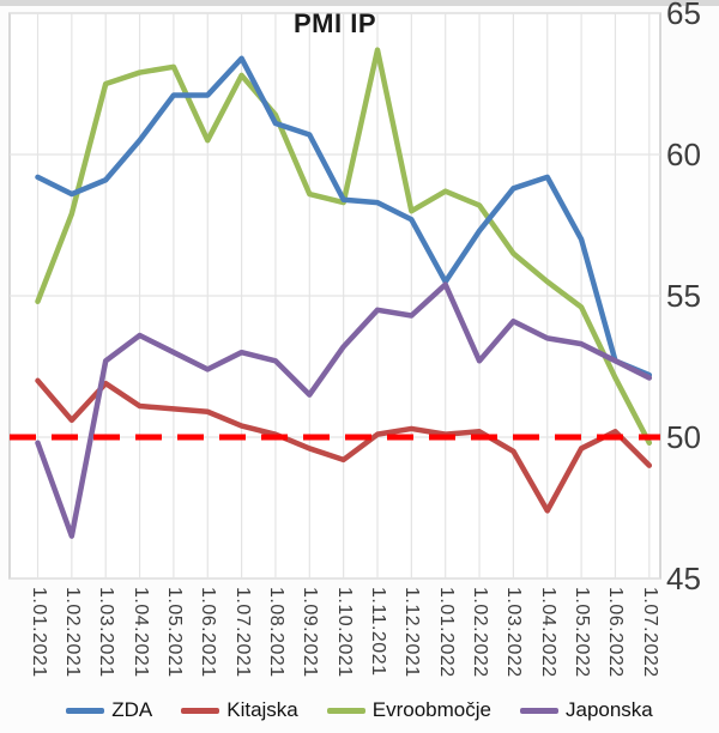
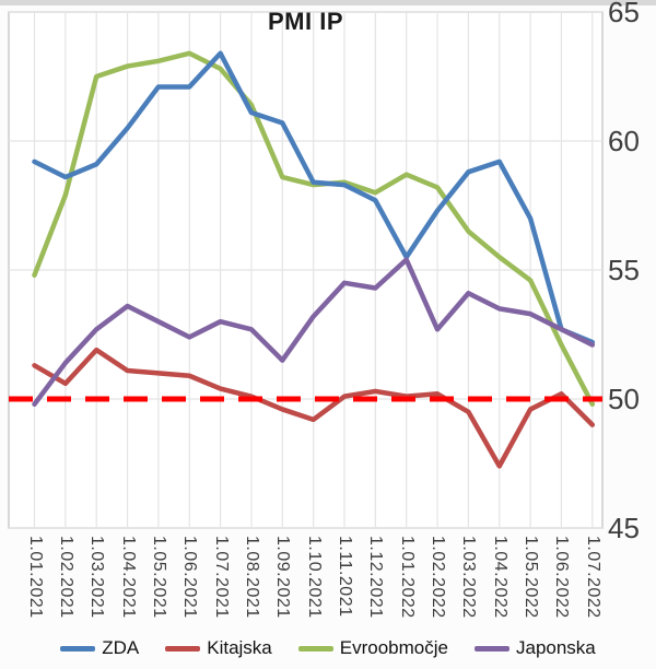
Kitajska/1.01.2021: 52.0 -> 51.3
Japonska/1.02.2021: 46.5 -> 51.4
Evroobmočje/1.06.2021: 60.5 -> 63.4
Evroobmočje/1.11.2021: 63.7 -> 58.4
